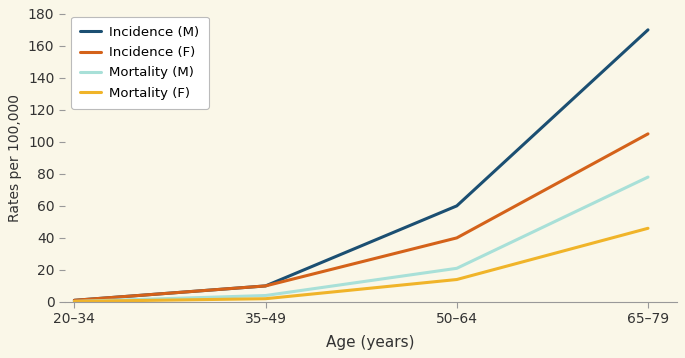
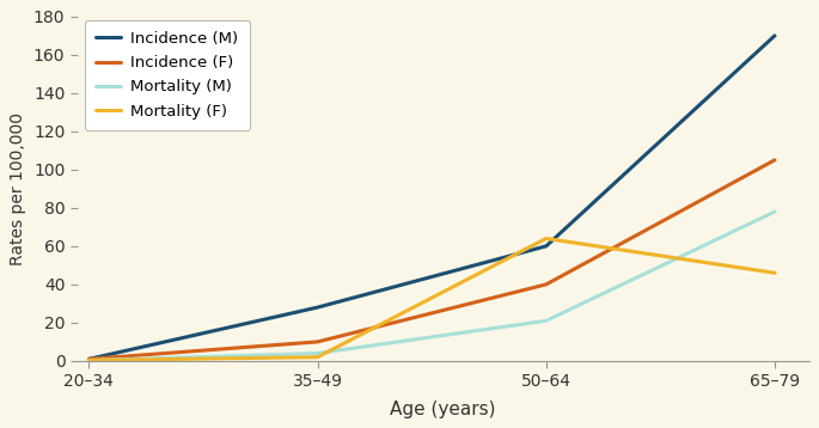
Incidence (M)/35–49: 10 -> 28
Mortality (F)/50–64: 14 -> 64
